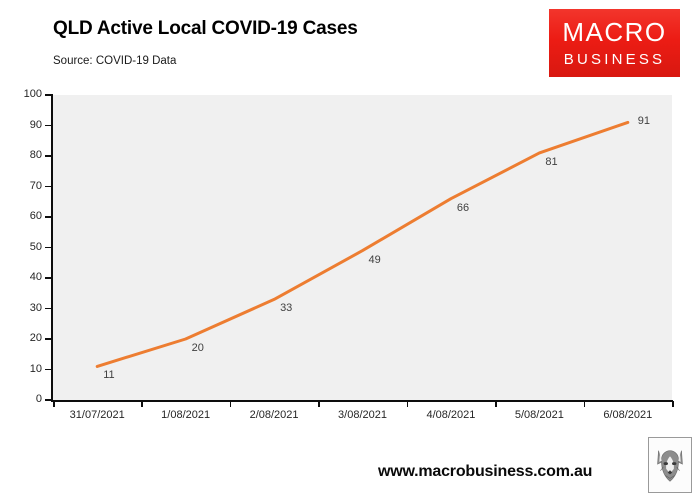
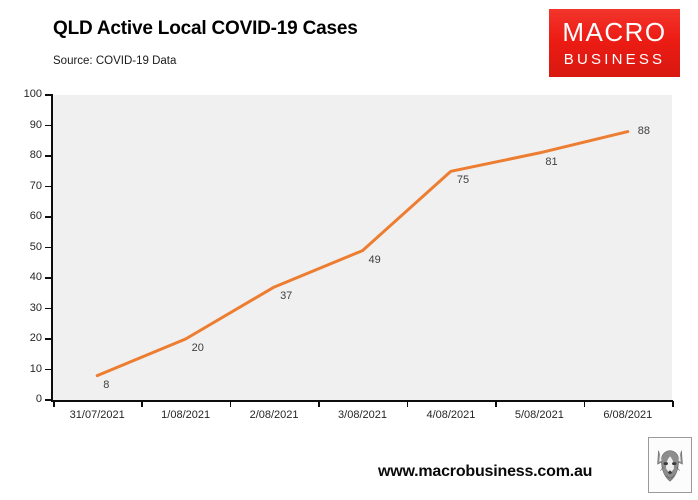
31/07/2021: 11 -> 8
2/08/2021: 33 -> 37
4/08/2021: 66 -> 75
6/08/2021: 91 -> 88
